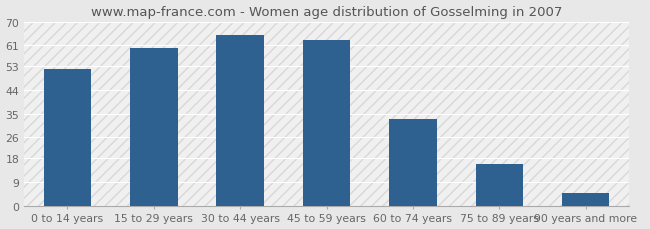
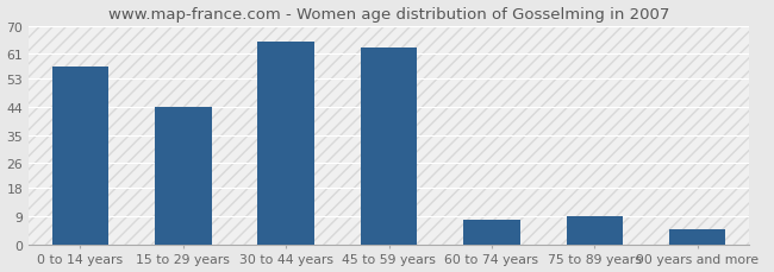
0 to 14 years: 52 -> 57
15 to 29 years: 60 -> 44
60 to 74 years: 33 -> 8
75 to 89 years: 16 -> 9
